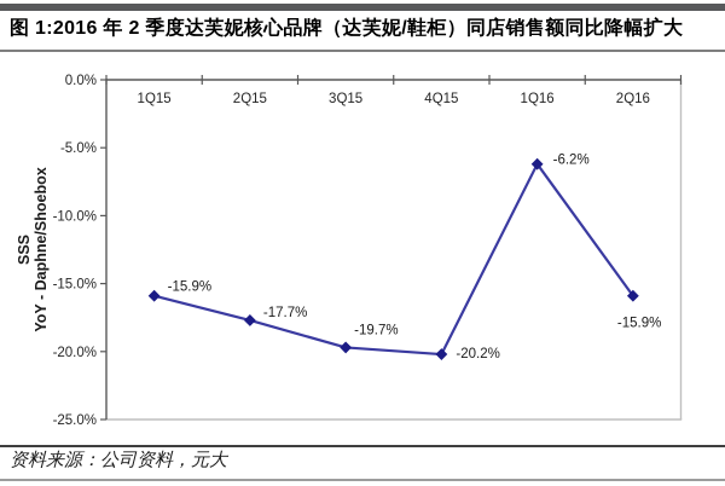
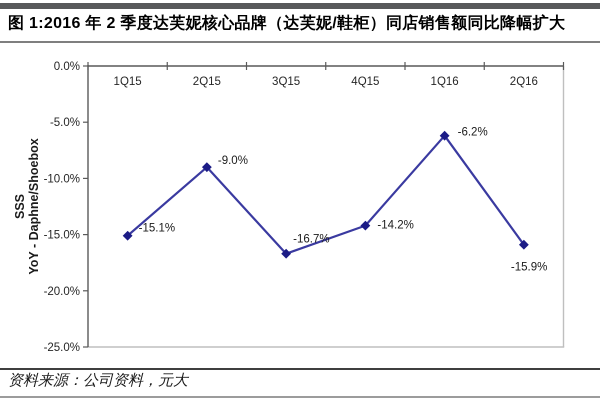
1Q15: -15.9% -> -15.1%
2Q15: -17.7% -> -9.0%
3Q15: -19.7% -> -16.7%
4Q15: -20.2% -> -14.2%
